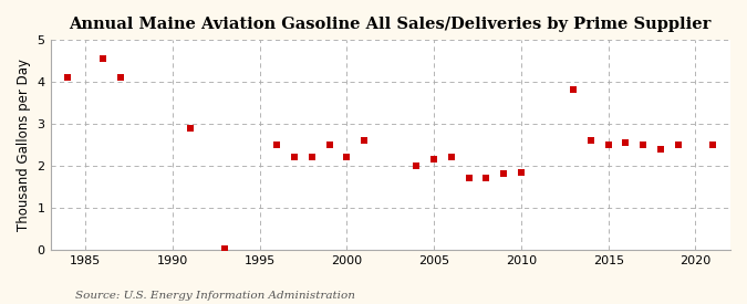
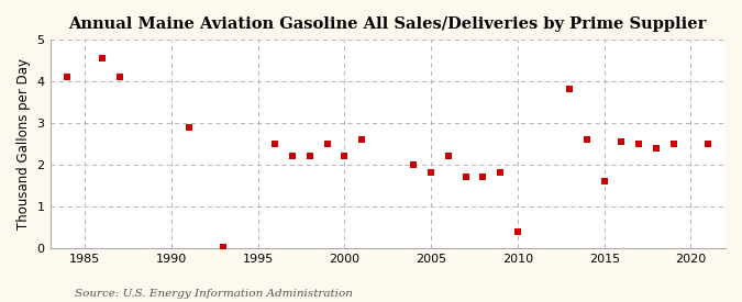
2005: 2.15 -> 1.80
2010: 1.85 -> 0.40
2015: 2.50 -> 1.60
